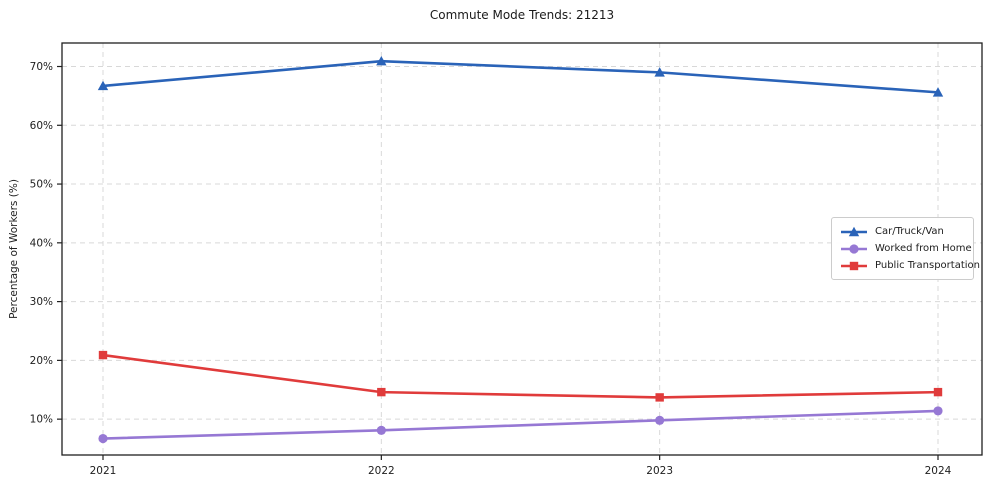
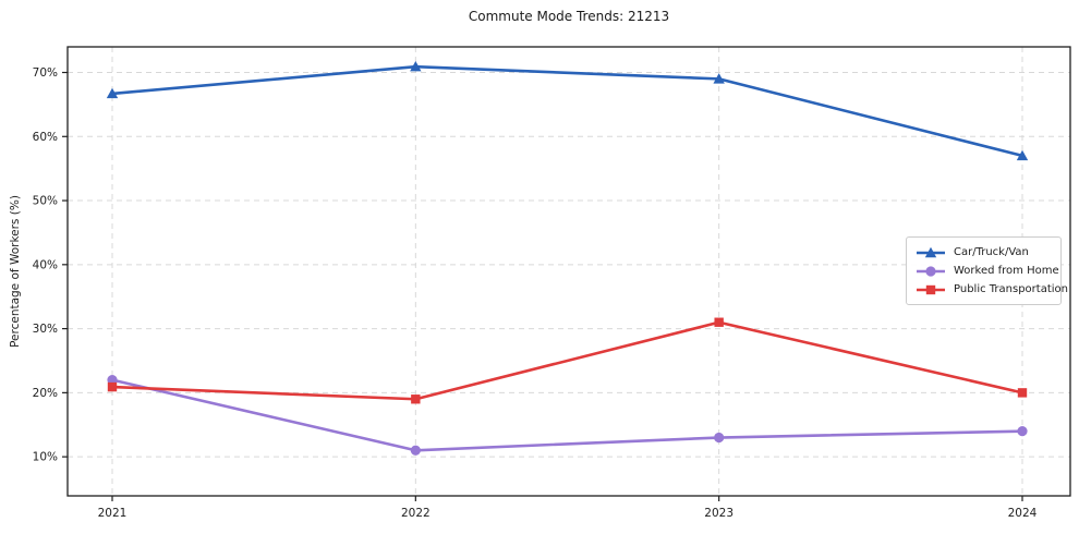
Worked from Home/2021: 7% -> 22%
Worked from Home/2022: 8% -> 11%
Public Transportation/2022: 15% -> 19%
Worked from Home/2023: 10% -> 13%
Public Transportation/2023: 14% -> 31%
Car/Truck/Van/2024: 66% -> 57%
Worked from Home/2024: 11% -> 14%
Public Transportation/2024: 15% -> 20%
